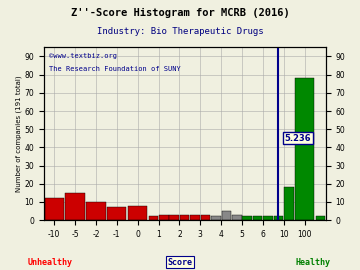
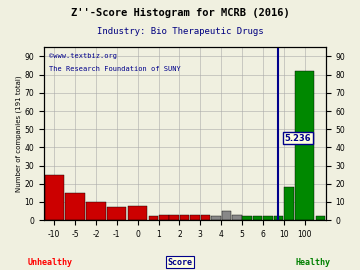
-10: 12 -> 25
100: 78 -> 82
